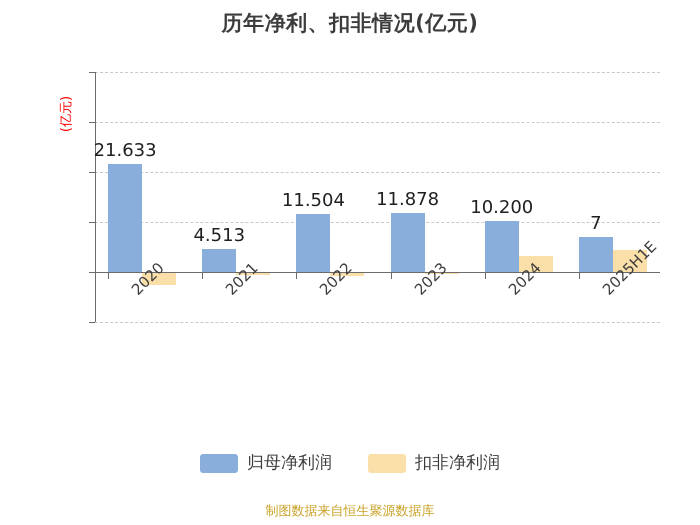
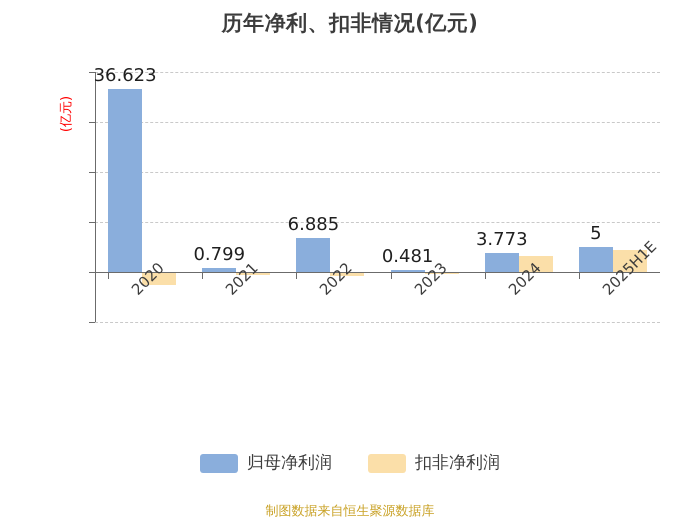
归母净利润/2020: 21.633 -> 36.623
归母净利润/2021: 4.513 -> 0.799
归母净利润/2022: 11.504 -> 6.885
归母净利润/2023: 11.878 -> 0.481
归母净利润/2024: 10.200 -> 3.773
归母净利润/2025H1E: 7 -> 5
